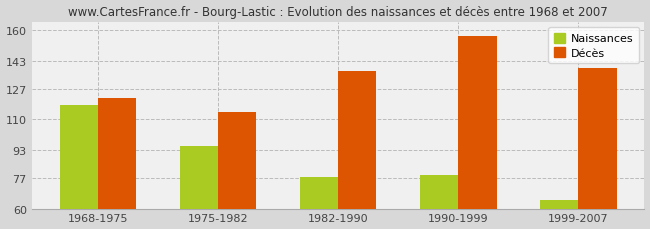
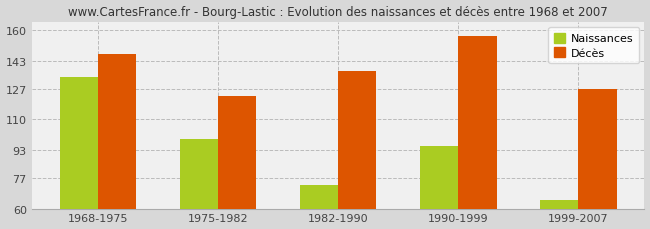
Naissances/1968-1975: 118 -> 134
Décès/1968-1975: 122 -> 147
Naissances/1975-1982: 95 -> 99
Décès/1975-1982: 114 -> 123
Naissances/1982-1990: 78 -> 73
Naissances/1990-1999: 79 -> 95
Décès/1999-2007: 139 -> 127
